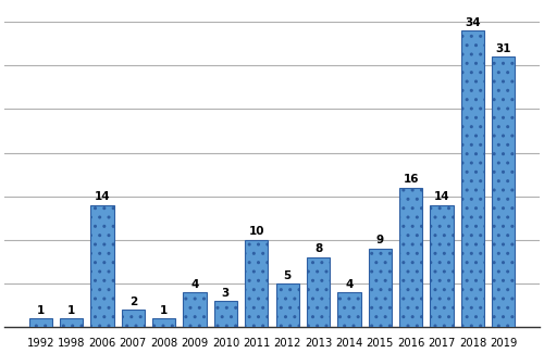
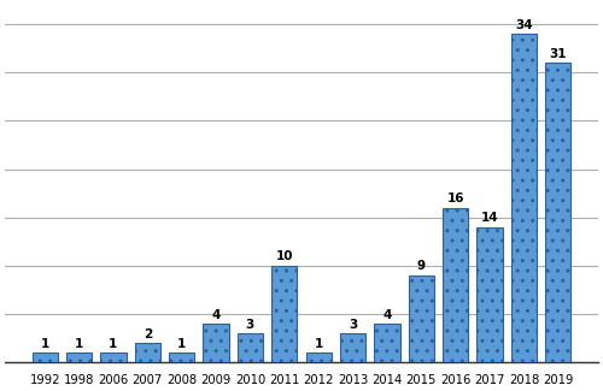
2006: 14 -> 1
2012: 5 -> 1
2013: 8 -> 3
